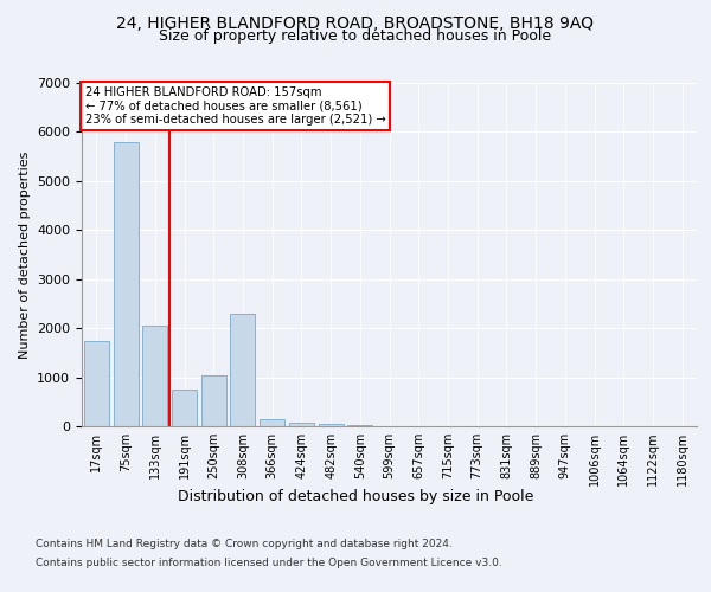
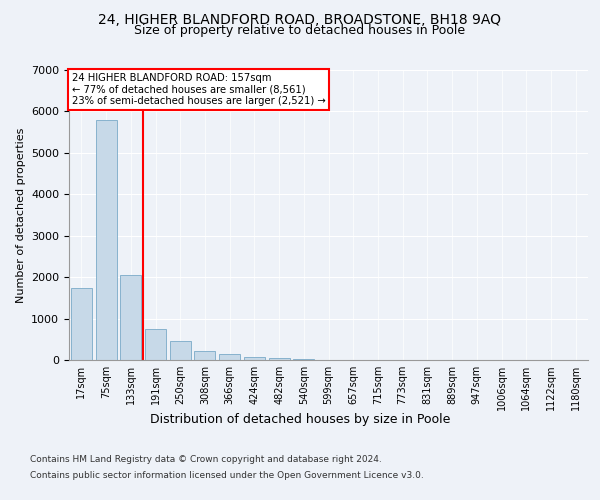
250sqm: 1050 -> 450
308sqm: 2300 -> 220
